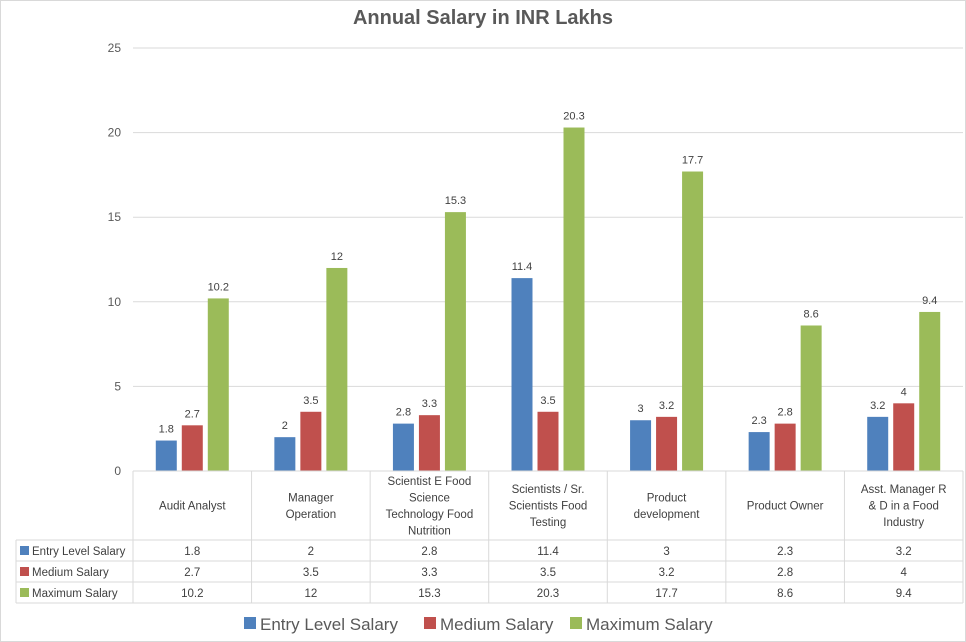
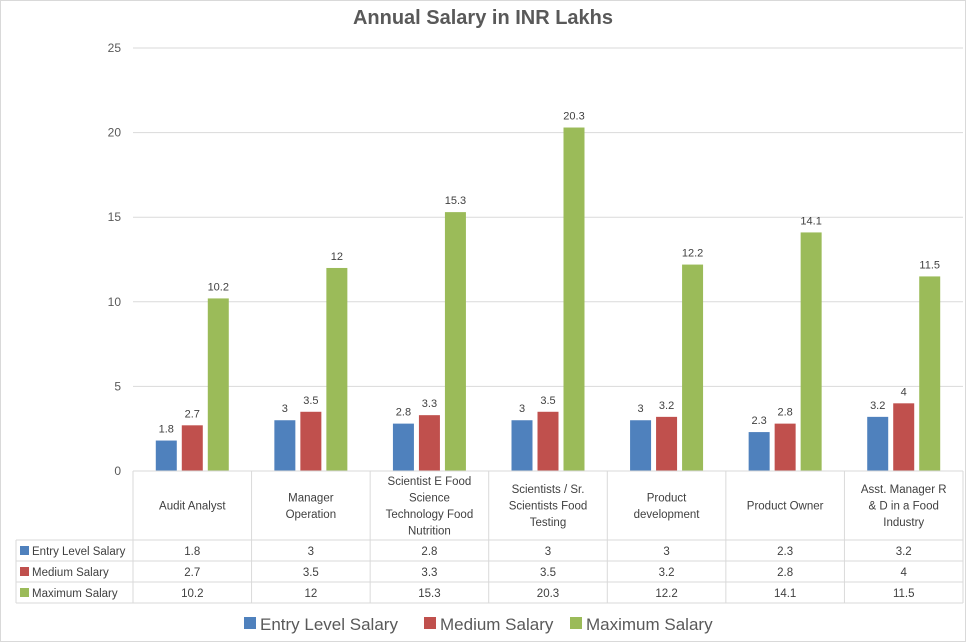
Entry Level Salary/Manager Operation: 2 -> 3
Entry Level Salary/Scientists / Sr. Scientists Food Testing: 11.4 -> 3
Maximum Salary/Product development: 17.7 -> 12.2
Maximum Salary/Product Owner: 8.6 -> 14.1
Maximum Salary/Asst. Manager R & D in a Food Industry: 9.4 -> 11.5
